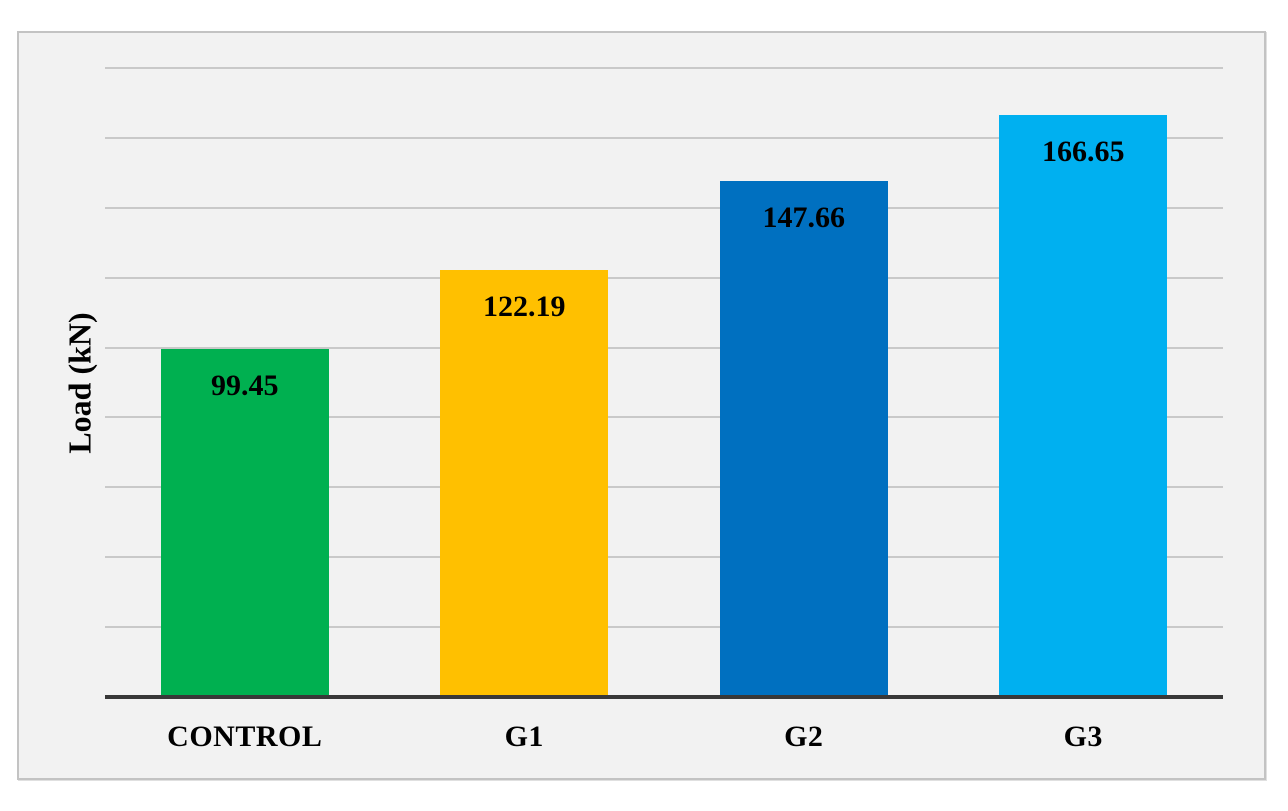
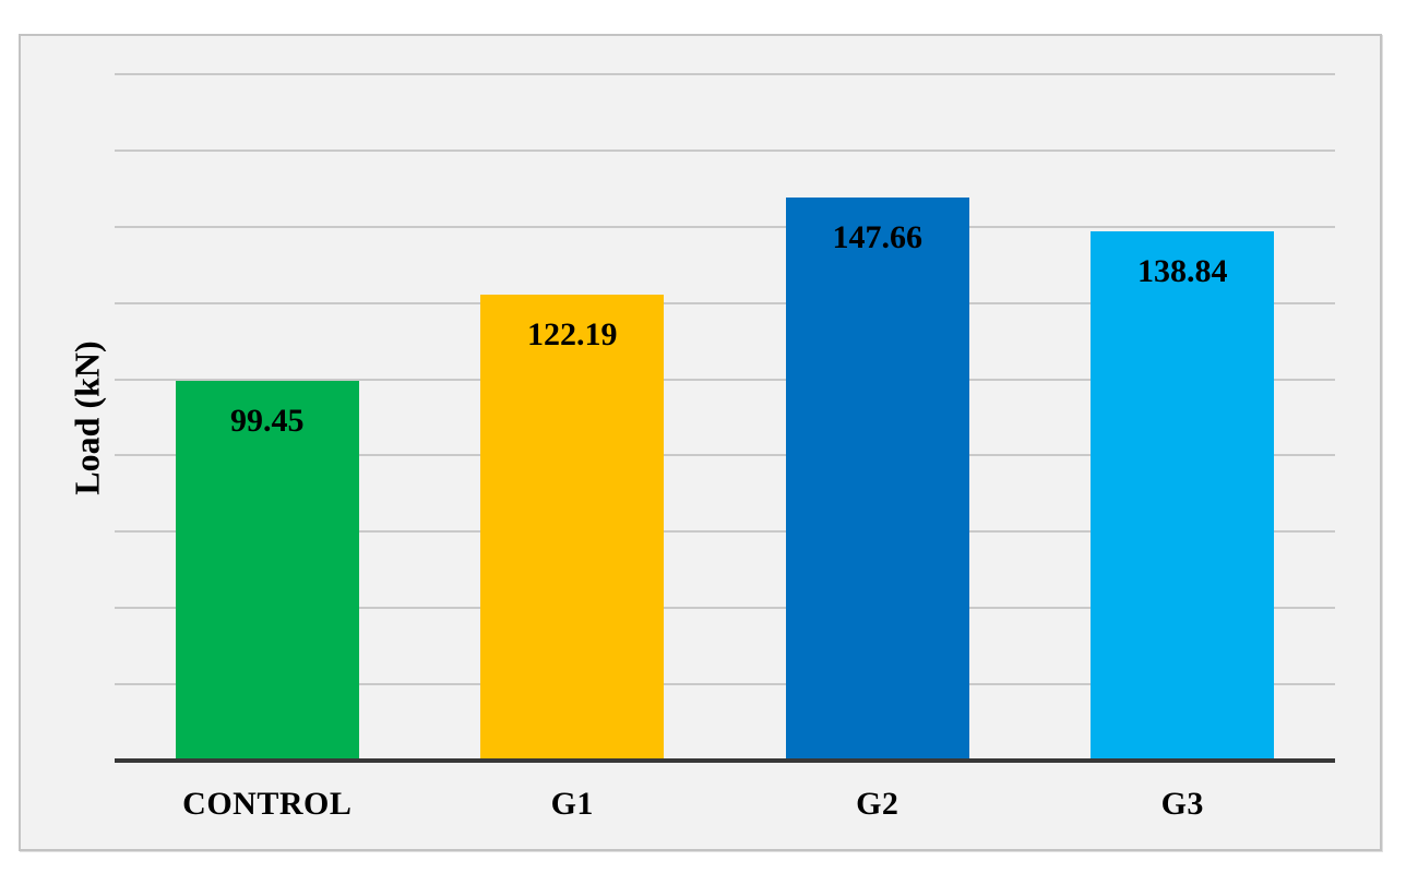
G3: 166.65 -> 138.84
